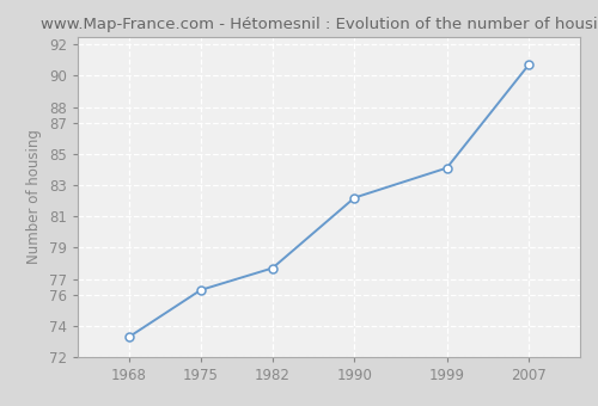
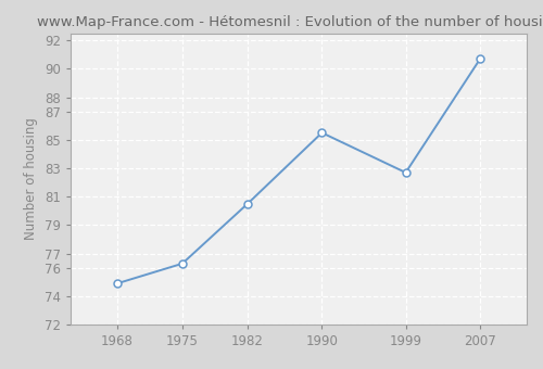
1968: 73.3 -> 74.9
1982: 77.7 -> 80.5
1990: 82.2 -> 85.5
1999: 84.1 -> 82.7
